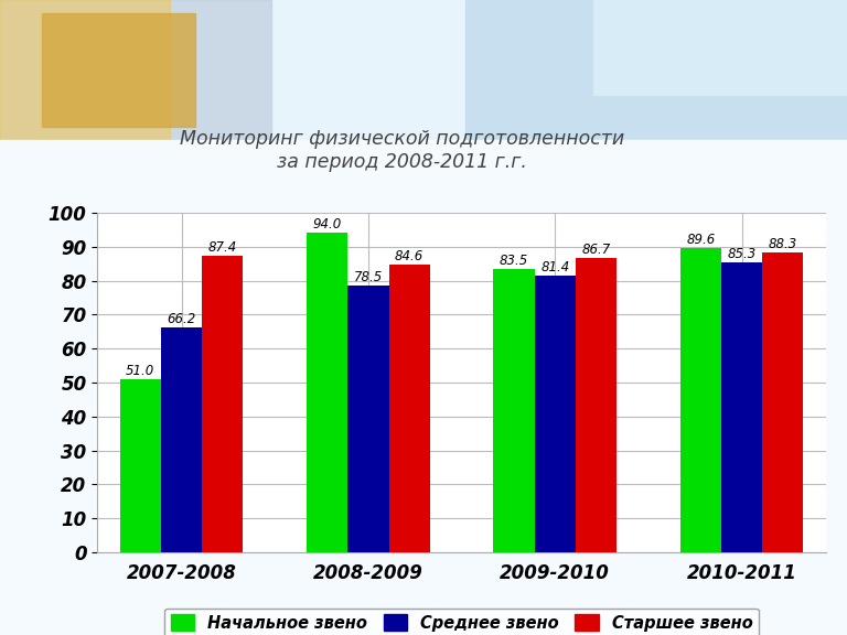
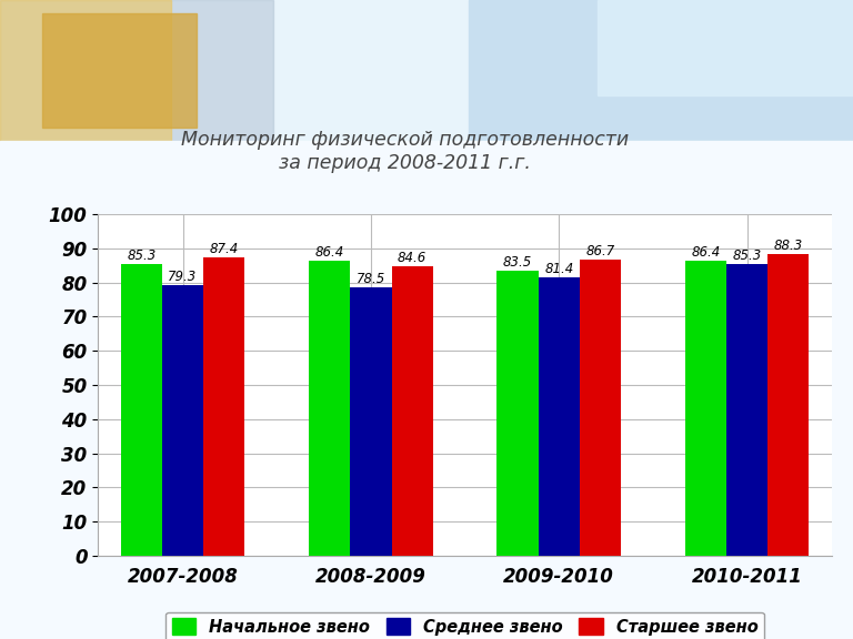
Начальное звено/2007-2008: 51.0 -> 85.3
Среднее звено/2007-2008: 66.2 -> 79.3
Начальное звено/2008-2009: 94.0 -> 86.4
Начальное звено/2010-2011: 89.6 -> 86.4
